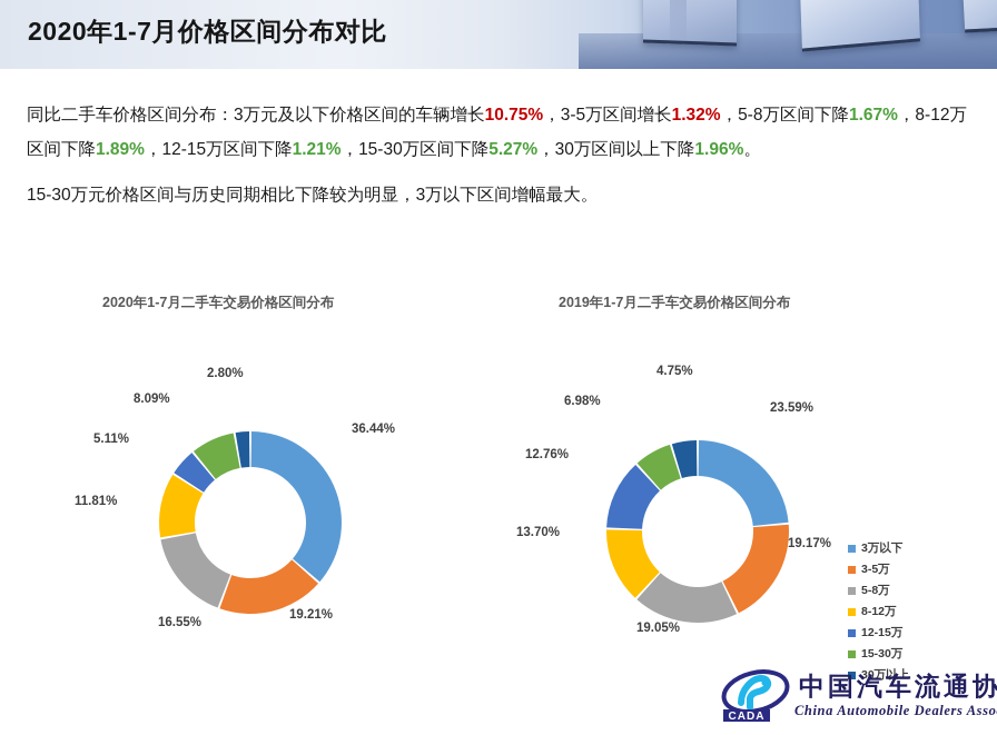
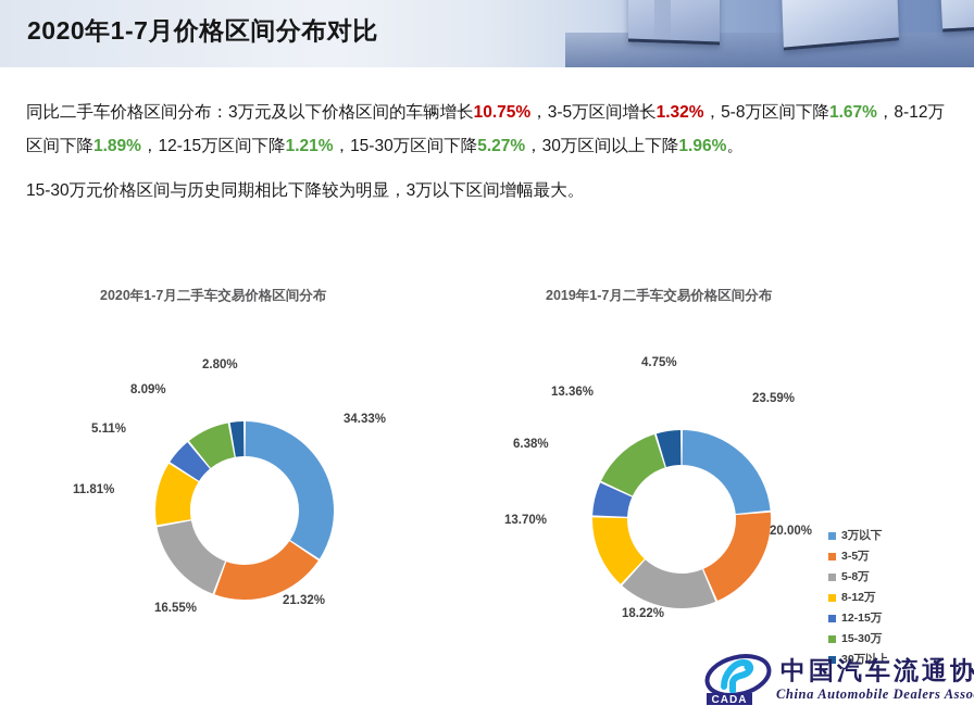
2020年1-7月二手车交易价格区间分布/3万以下: 36.44% -> 34.33%
2020年1-7月二手车交易价格区间分布/3-5万: 19.21% -> 21.32%
2019年1-7月二手车交易价格区间分布/3-5万: 19.17% -> 20.00%
2019年1-7月二手车交易价格区间分布/5-8万: 19.05% -> 18.22%
2019年1-7月二手车交易价格区间分布/12-15万: 12.76% -> 6.38%
2019年1-7月二手车交易价格区间分布/15-30万: 6.98% -> 13.36%
